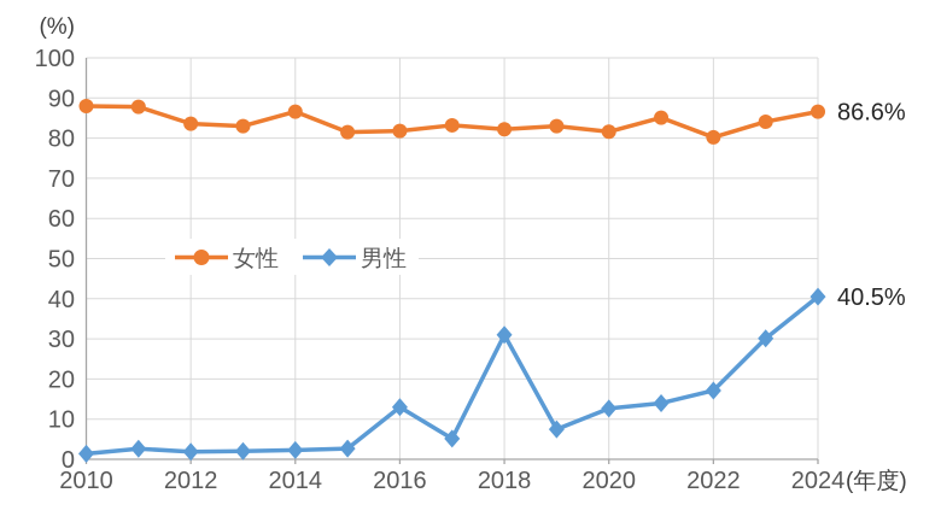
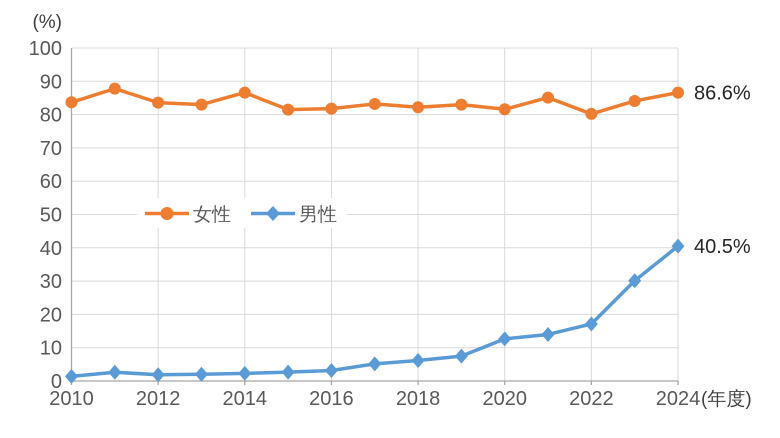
女性/2010: 88 -> 84
男性/2016: 13 -> 3
男性/2018: 31 -> 6
